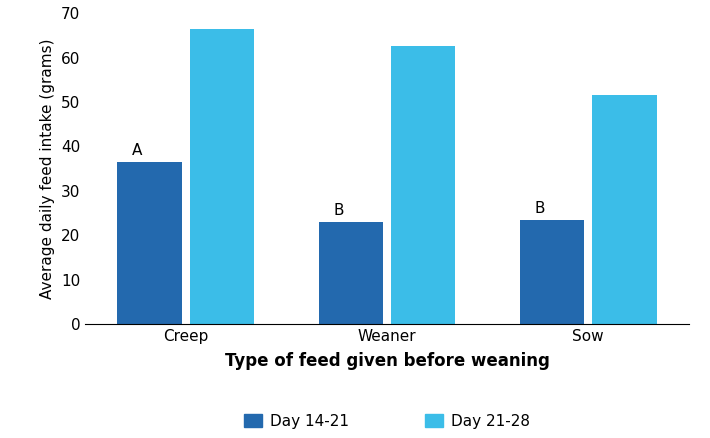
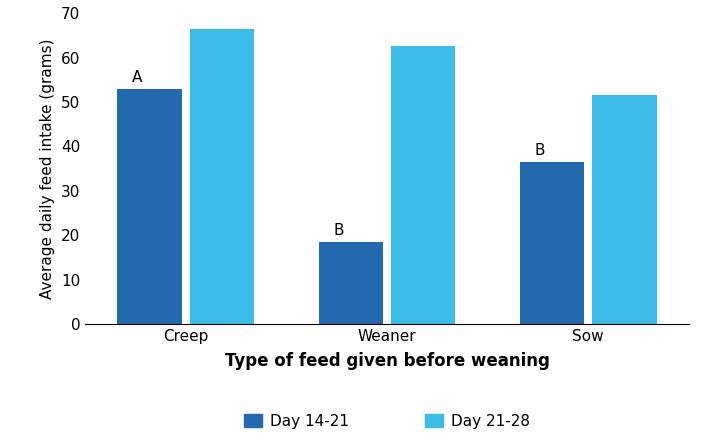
Day 14-21/Creep: 36.5 -> 53.0
Day 14-21/Weaner: 23.0 -> 18.5
Day 14-21/Sow: 23.5 -> 36.5
